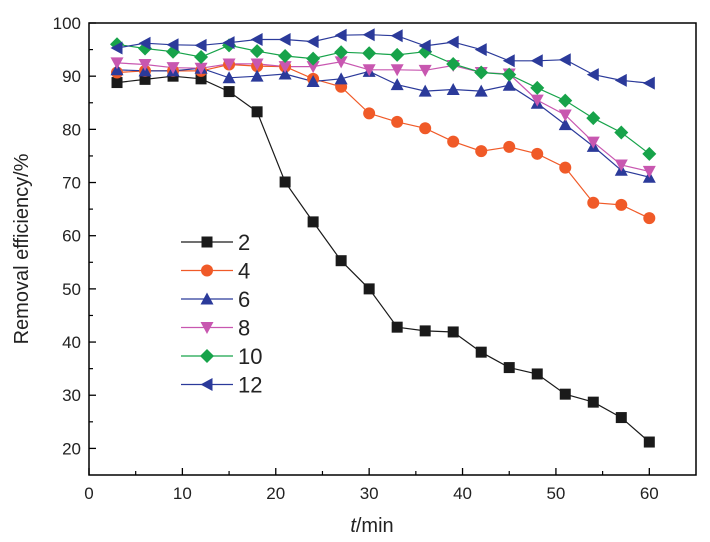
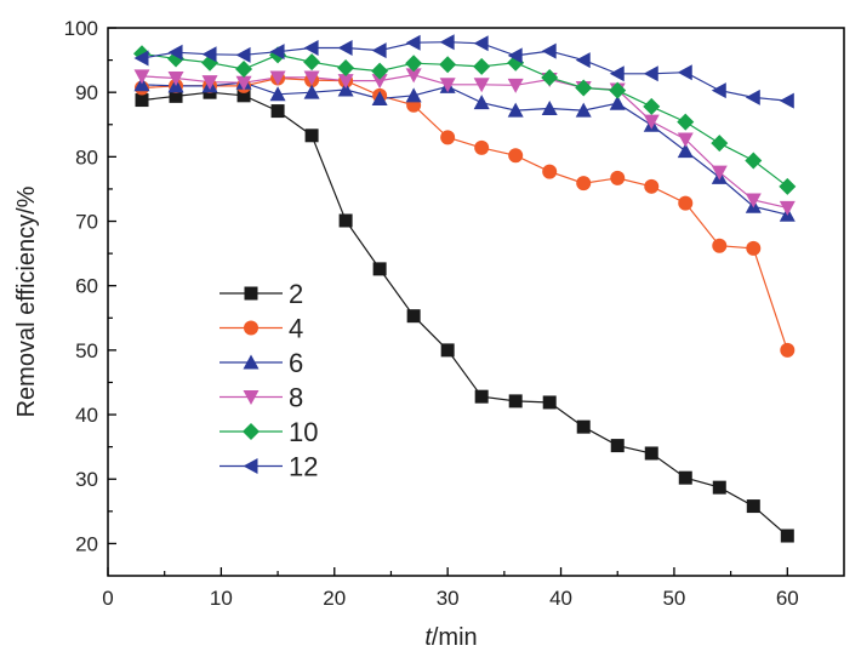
4/60: 63 -> 50
